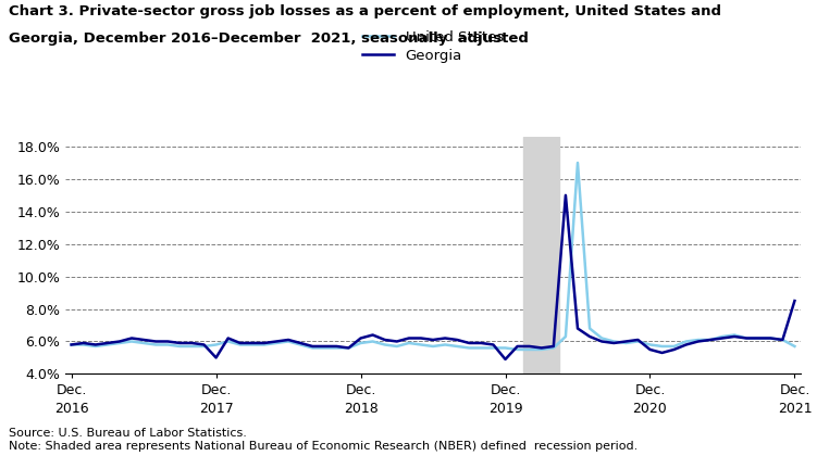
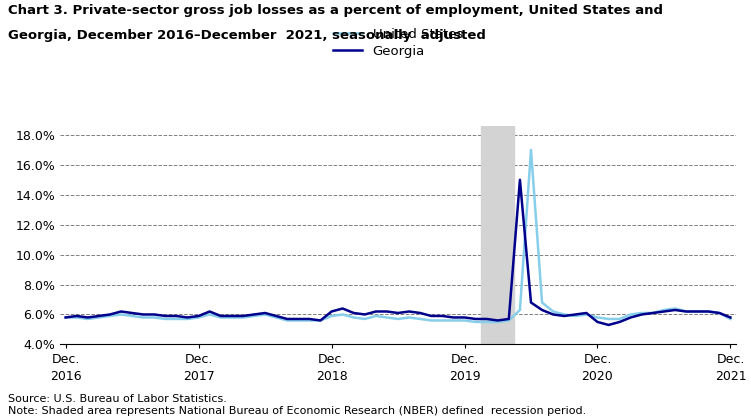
Georgia/Dec. 2017: 5.0% -> 5.9%
Georgia/Dec. 2019: 4.9% -> 5.8%
Georgia/Dec. 2021: 8.5% -> 5.8%
